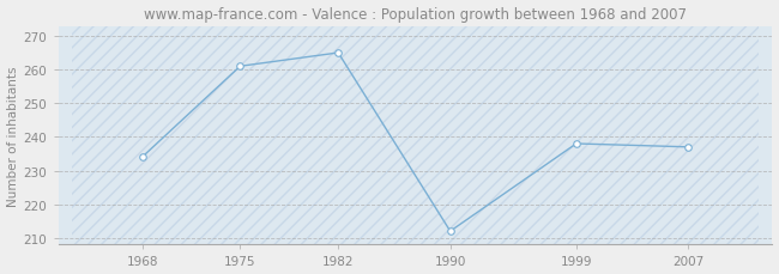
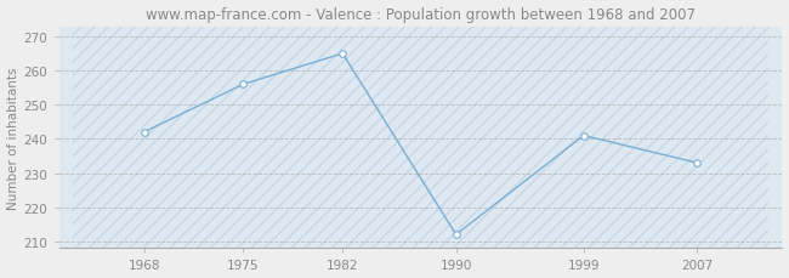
1968: 234 -> 242
1975: 261 -> 256
1999: 238 -> 241
2007: 237 -> 233
